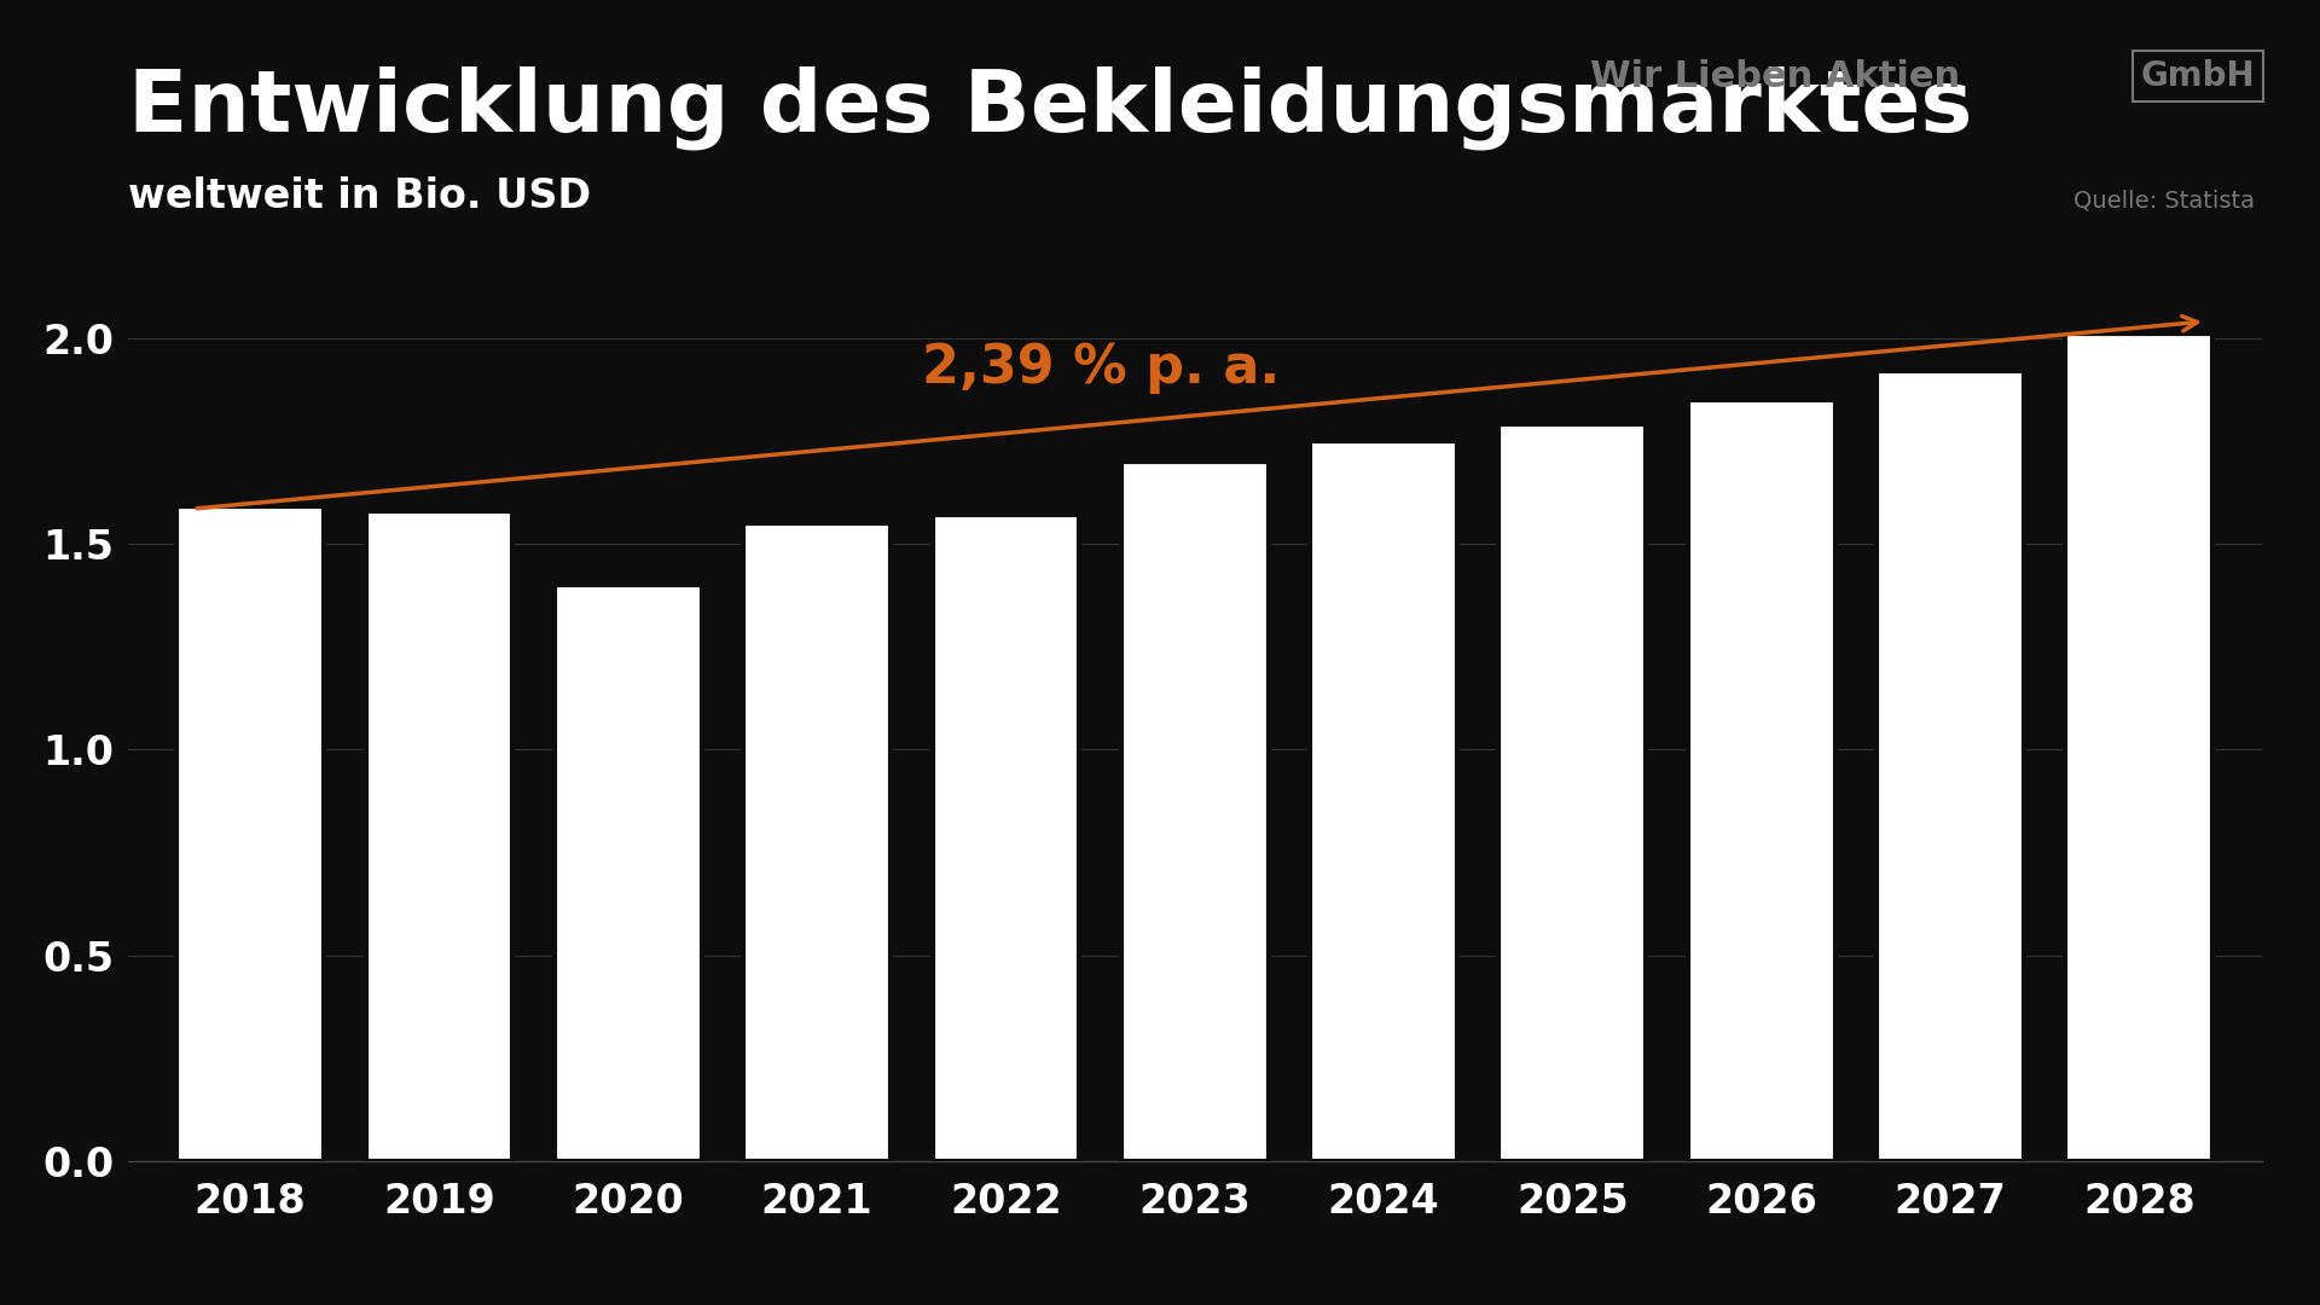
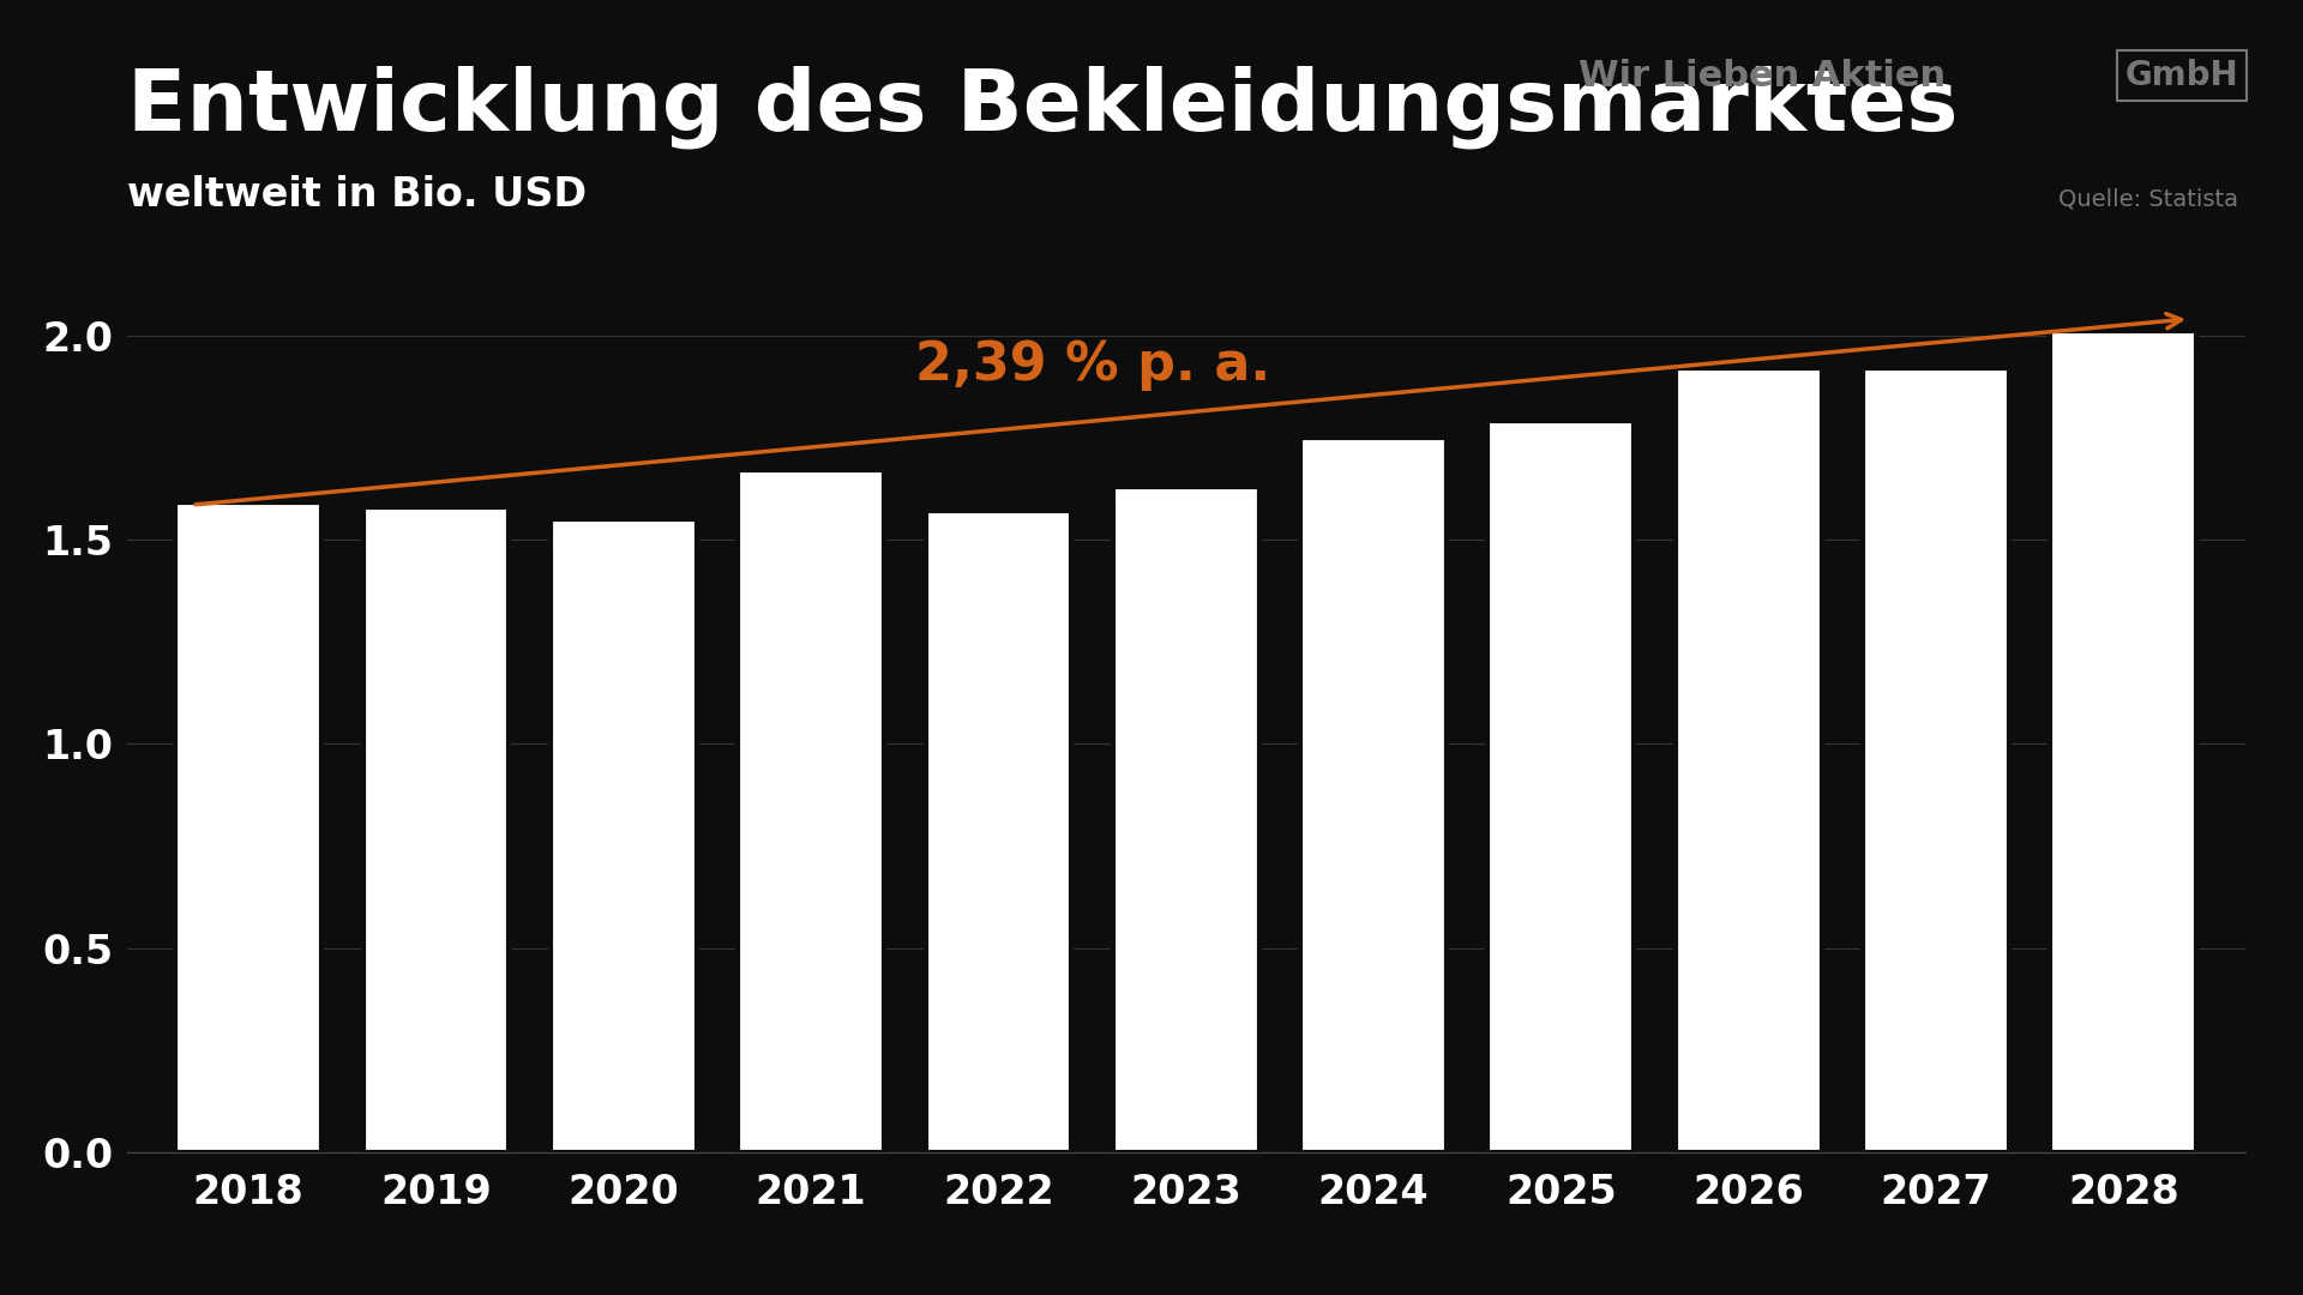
2020: 1.40 -> 1.55
2021: 1.55 -> 1.67
2023: 1.70 -> 1.63
2026: 1.85 -> 1.92
